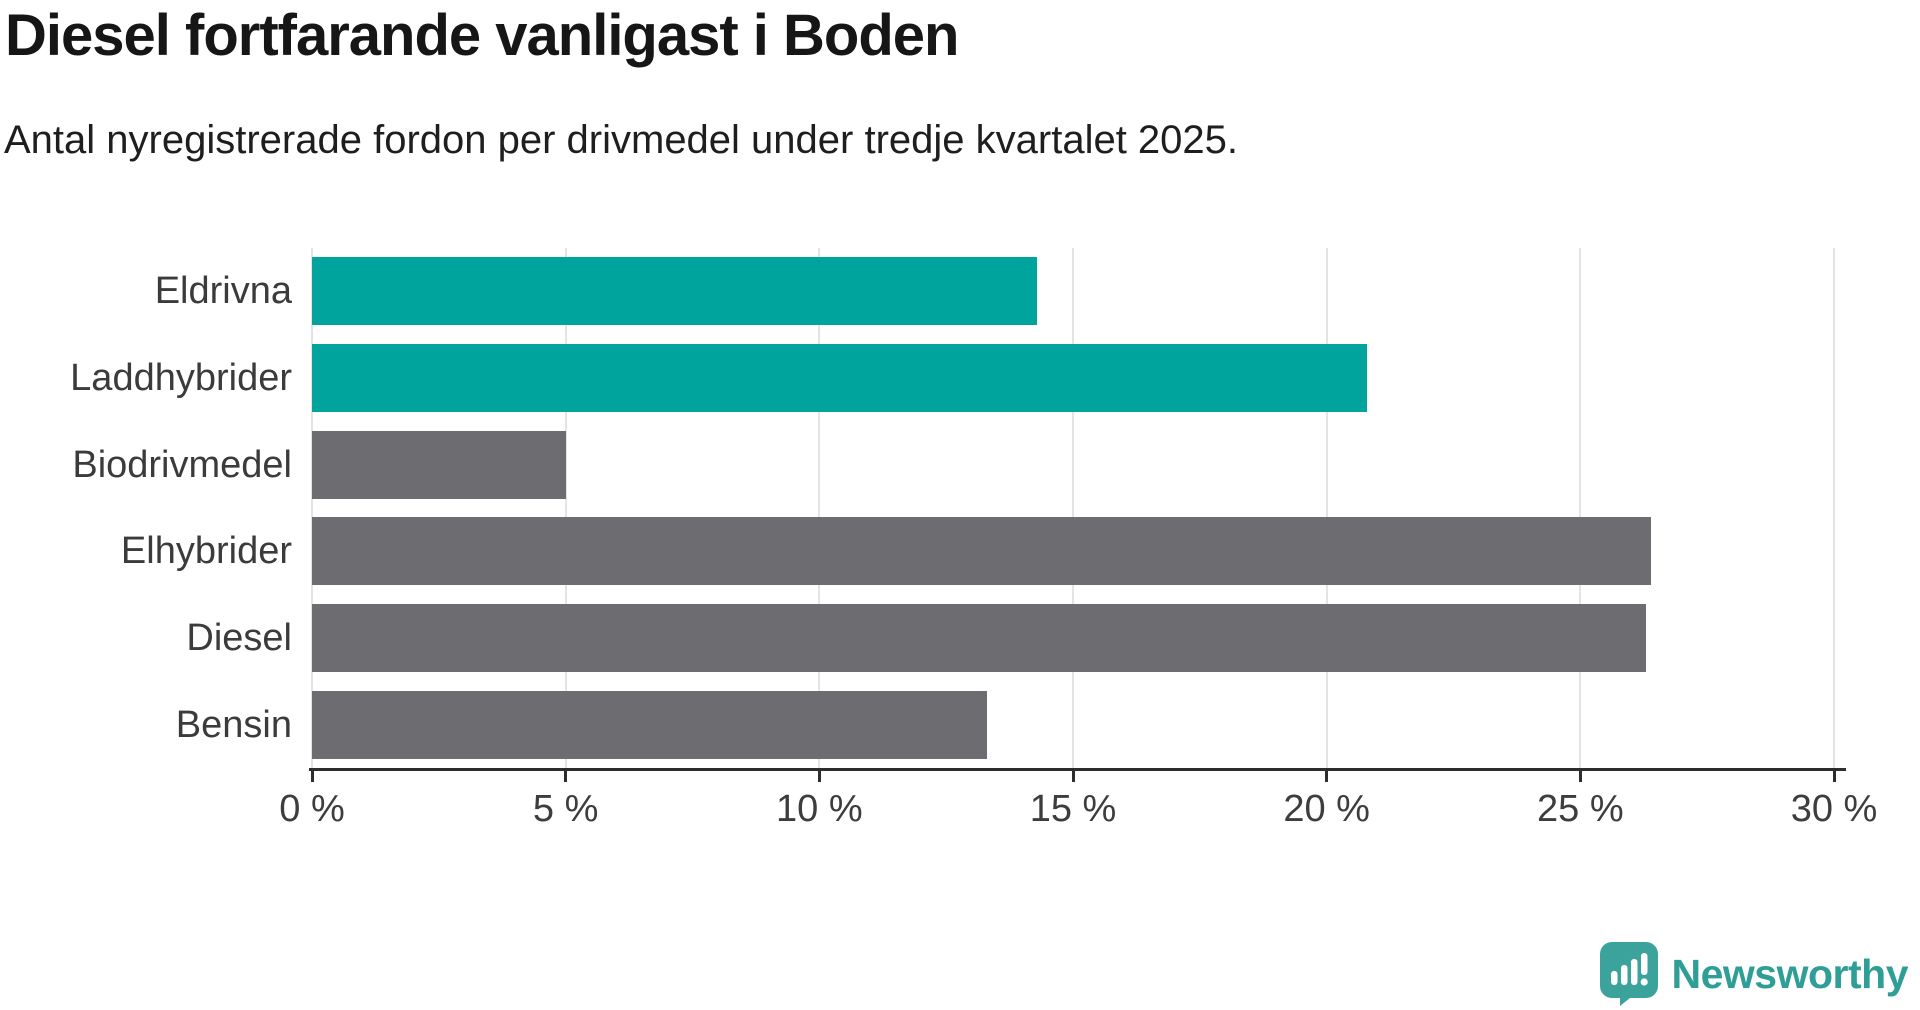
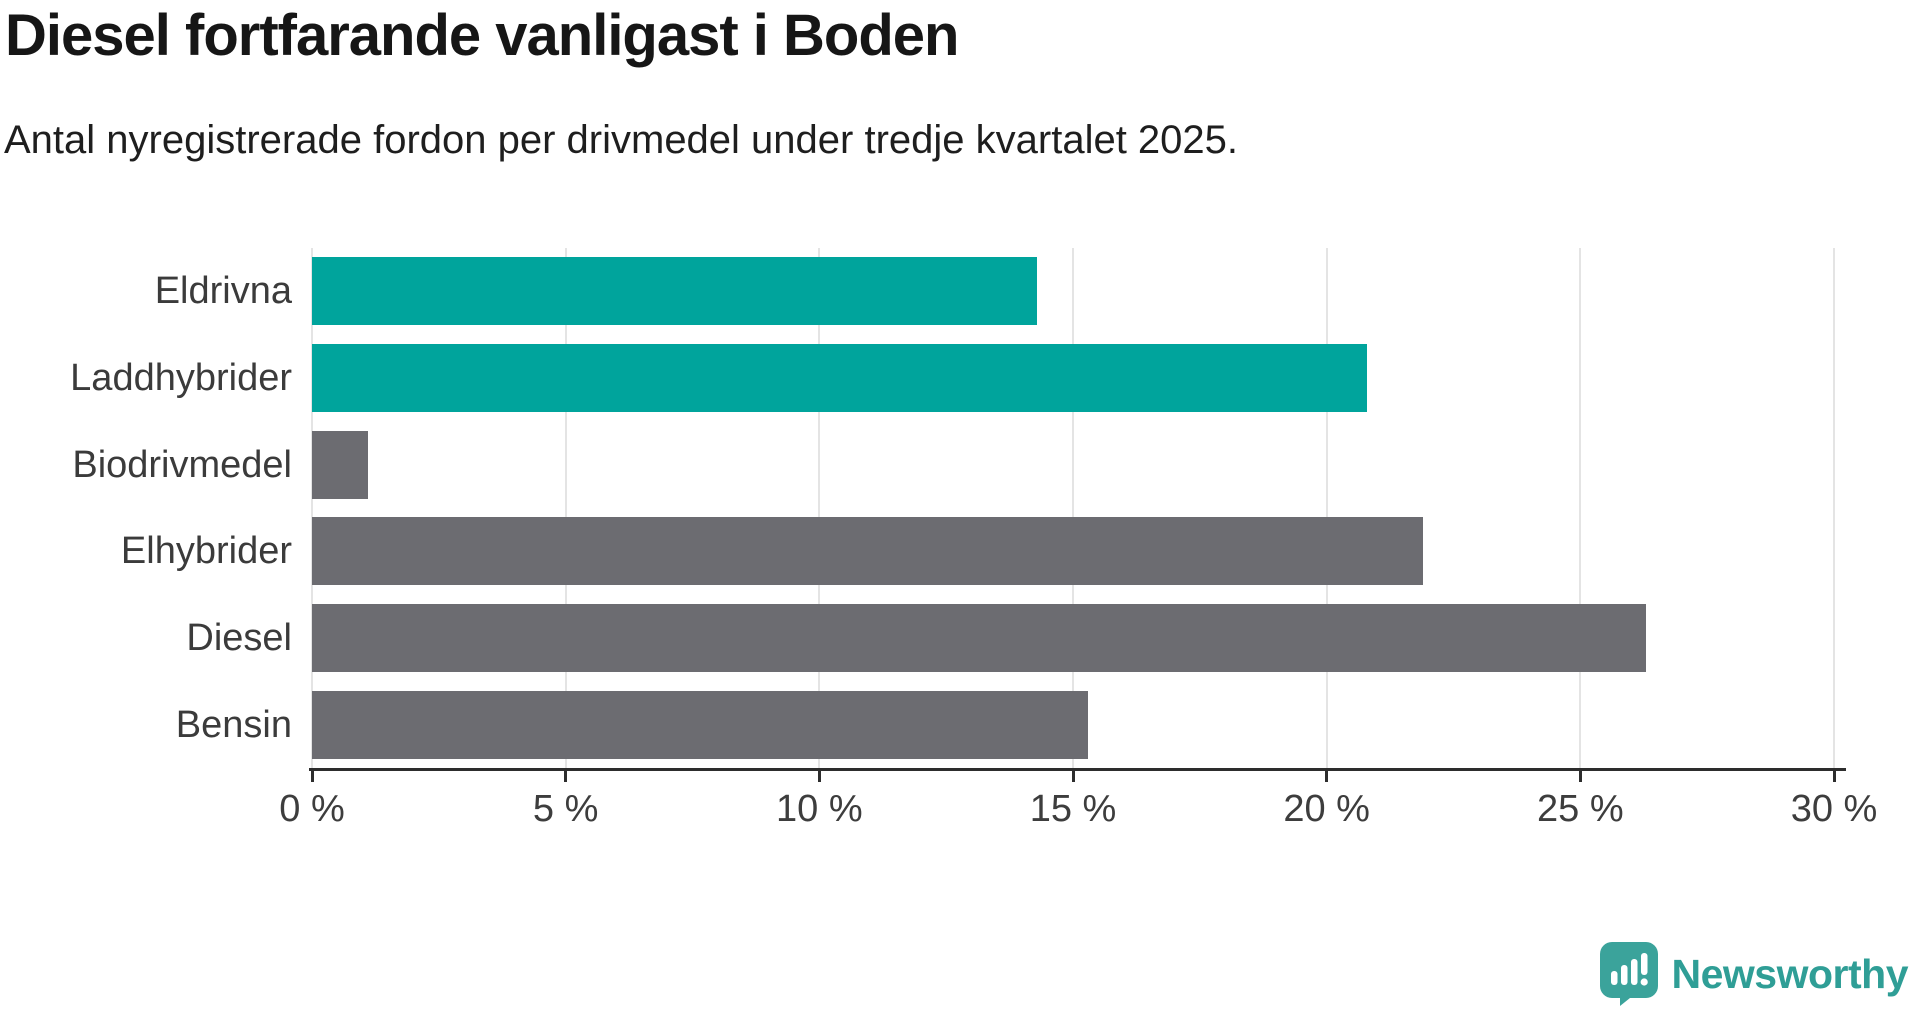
Biodrivmedel: 5.0% -> 1.1%
Elhybrider: 26.4% -> 21.9%
Bensin: 13.3% -> 15.3%
